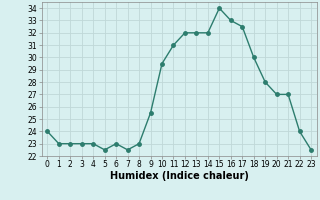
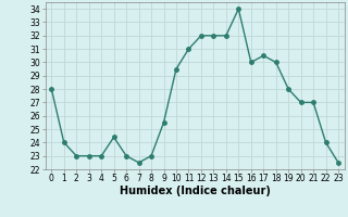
0: 24.0 -> 28.0
1: 23.0 -> 24.0
5: 22.5 -> 24.4
16: 33.0 -> 30.0
17: 32.5 -> 30.5
